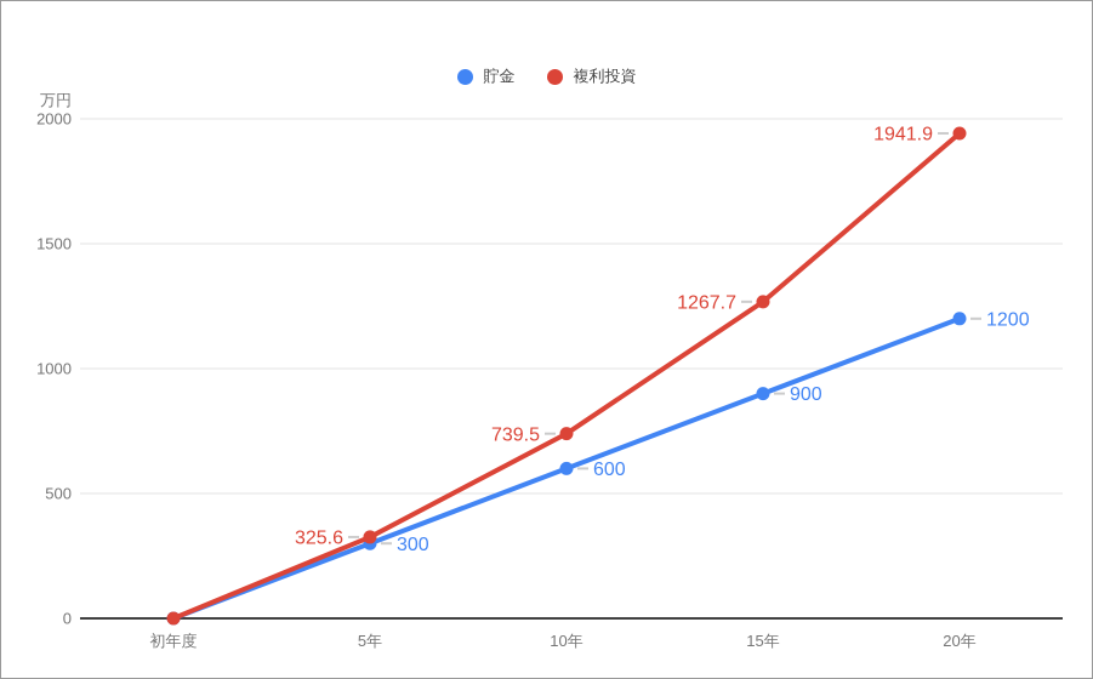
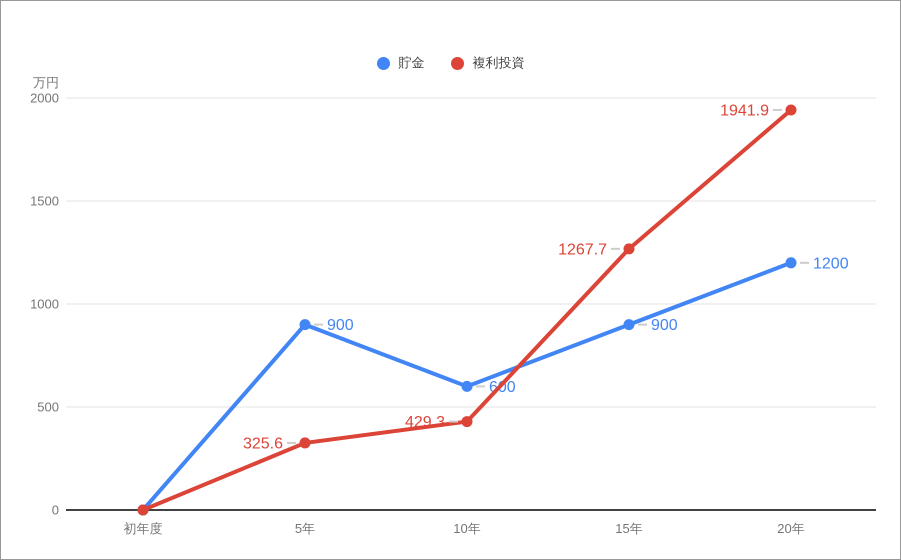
貯金/5年: 300 -> 900
複利投資/10年: 739.5 -> 429.3
